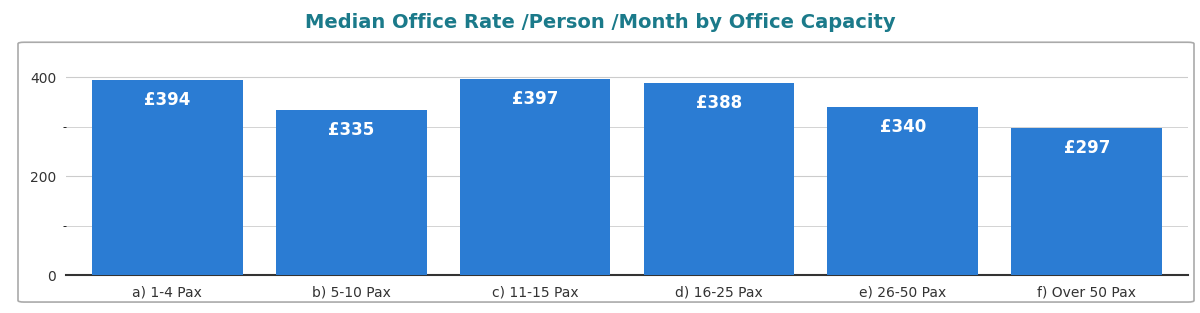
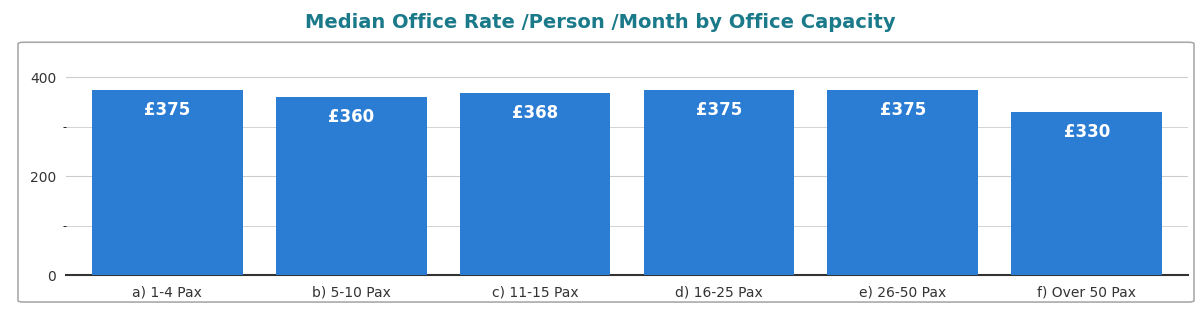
a) 1-4 Pax: £394 -> £375
b) 5-10 Pax: £335 -> £360
c) 11-15 Pax: £397 -> £368
d) 16-25 Pax: £388 -> £375
e) 26-50 Pax: £340 -> £375
f) Over 50 Pax: £297 -> £330
